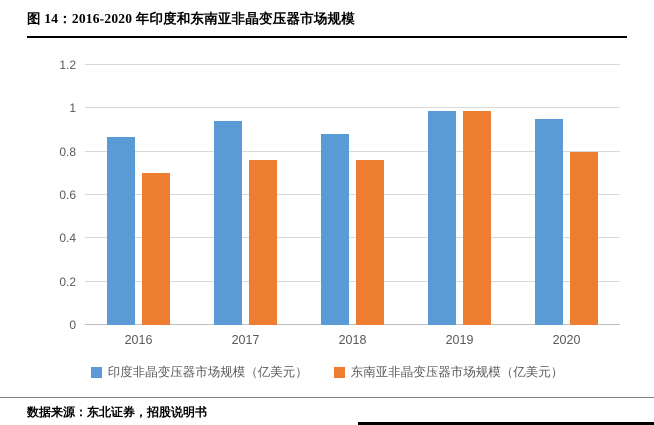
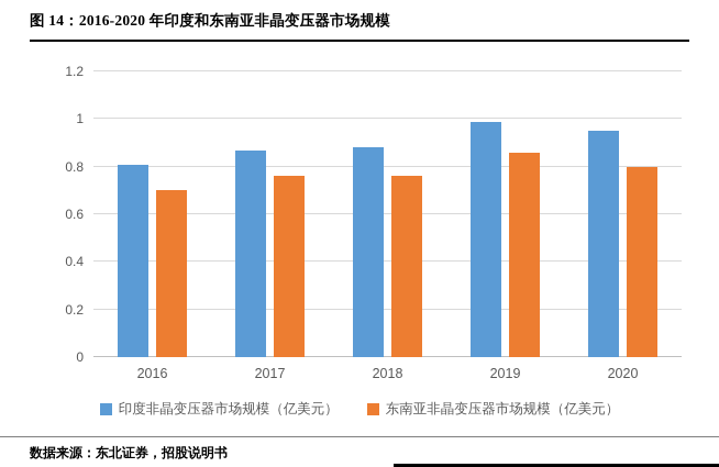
印度非晶变压器市场规模（亿美元）/2016: 0.87 -> 0.81
印度非晶变压器市场规模（亿美元）/2017: 0.94 -> 0.87
东南亚非晶变压器市场规模（亿美元）/2019: 0.99 -> 0.86
